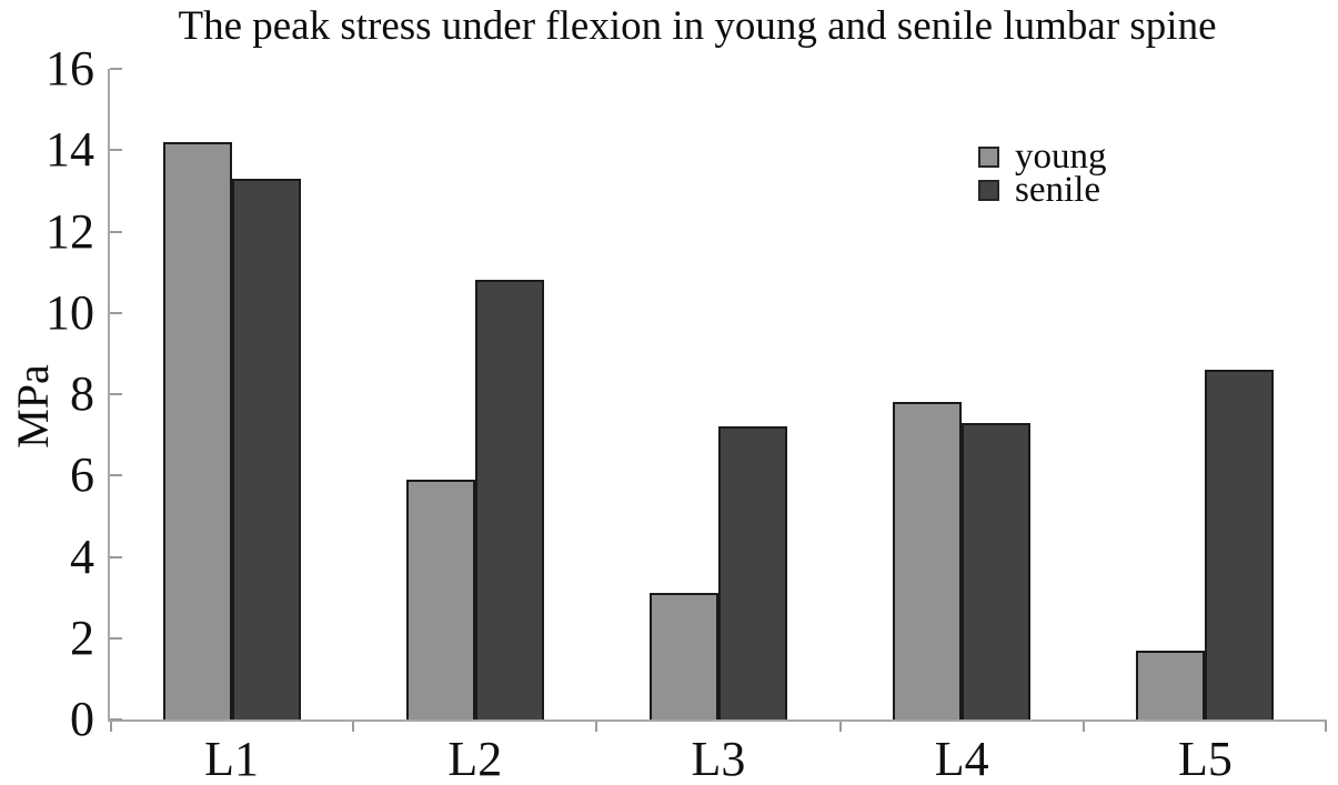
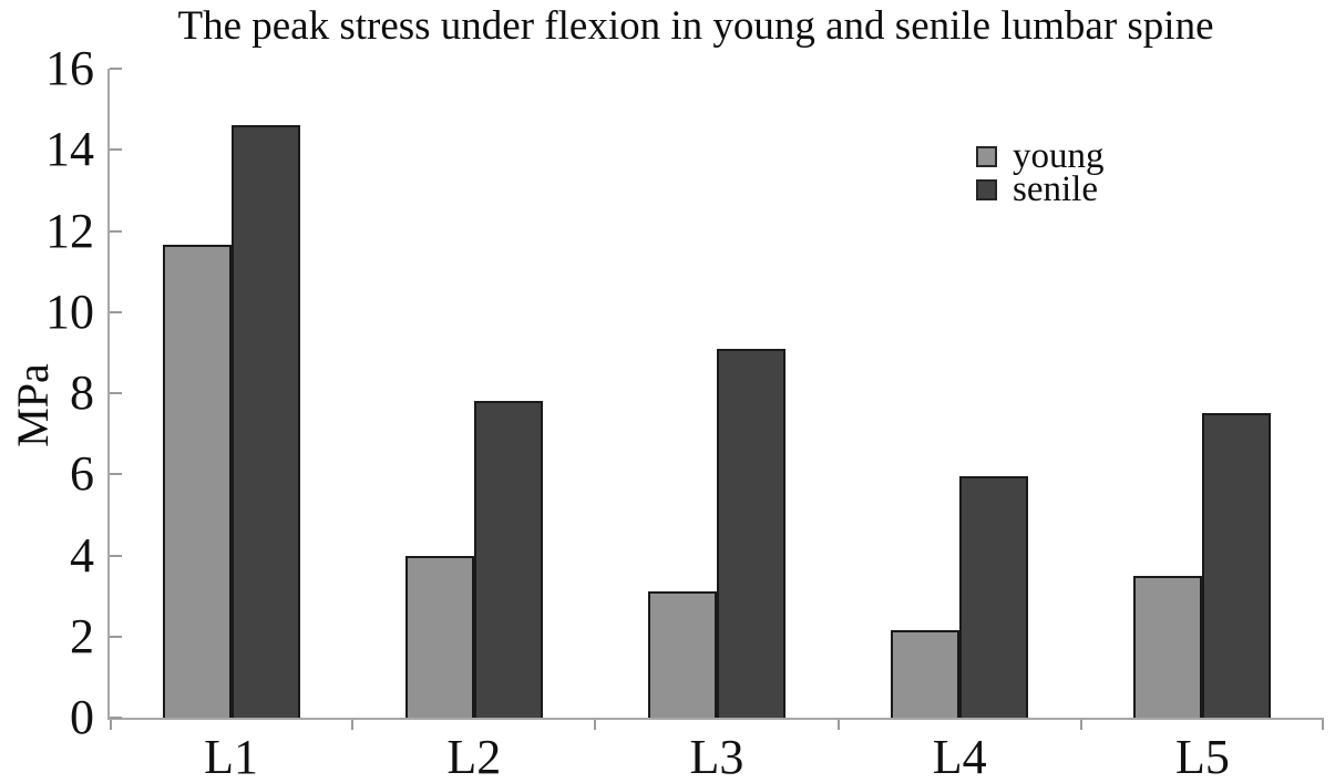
young/L1: 14.2 -> 11.7
senile/L1: 13.3 -> 14.6
young/L2: 5.9 -> 4.0
senile/L2: 10.8 -> 7.8
senile/L3: 7.2 -> 9.1
young/L4: 7.8 -> 2.1
senile/L4: 7.3 -> 6.0
young/L5: 1.7 -> 3.5
senile/L5: 8.6 -> 7.5
